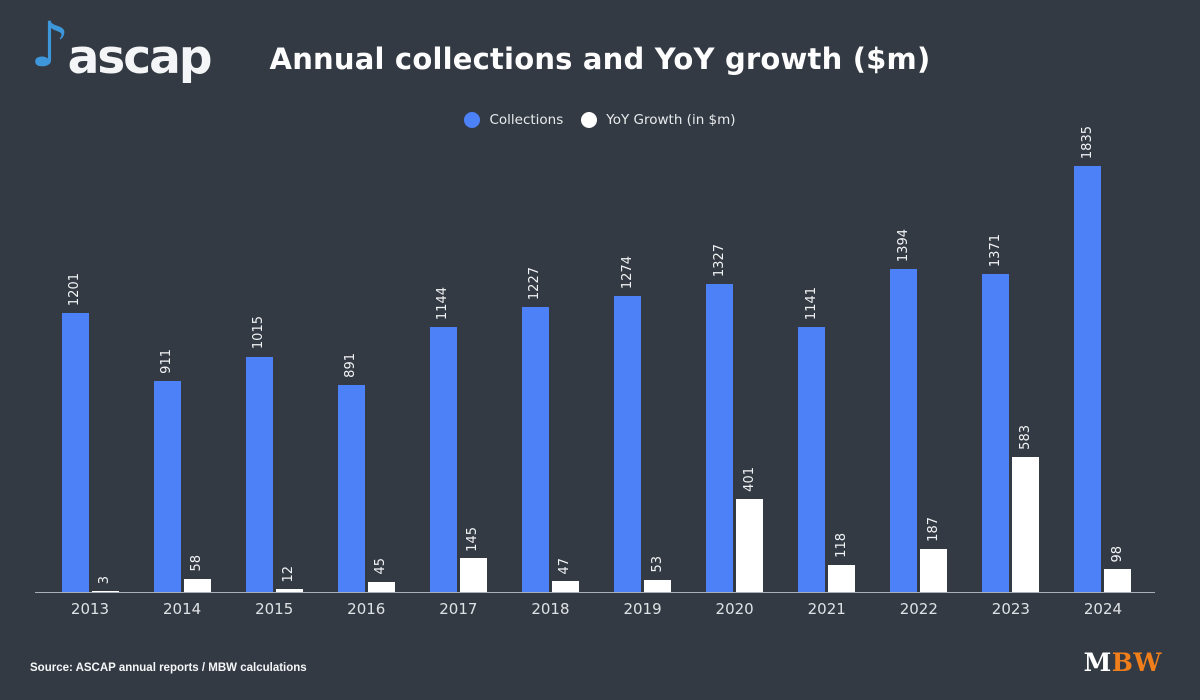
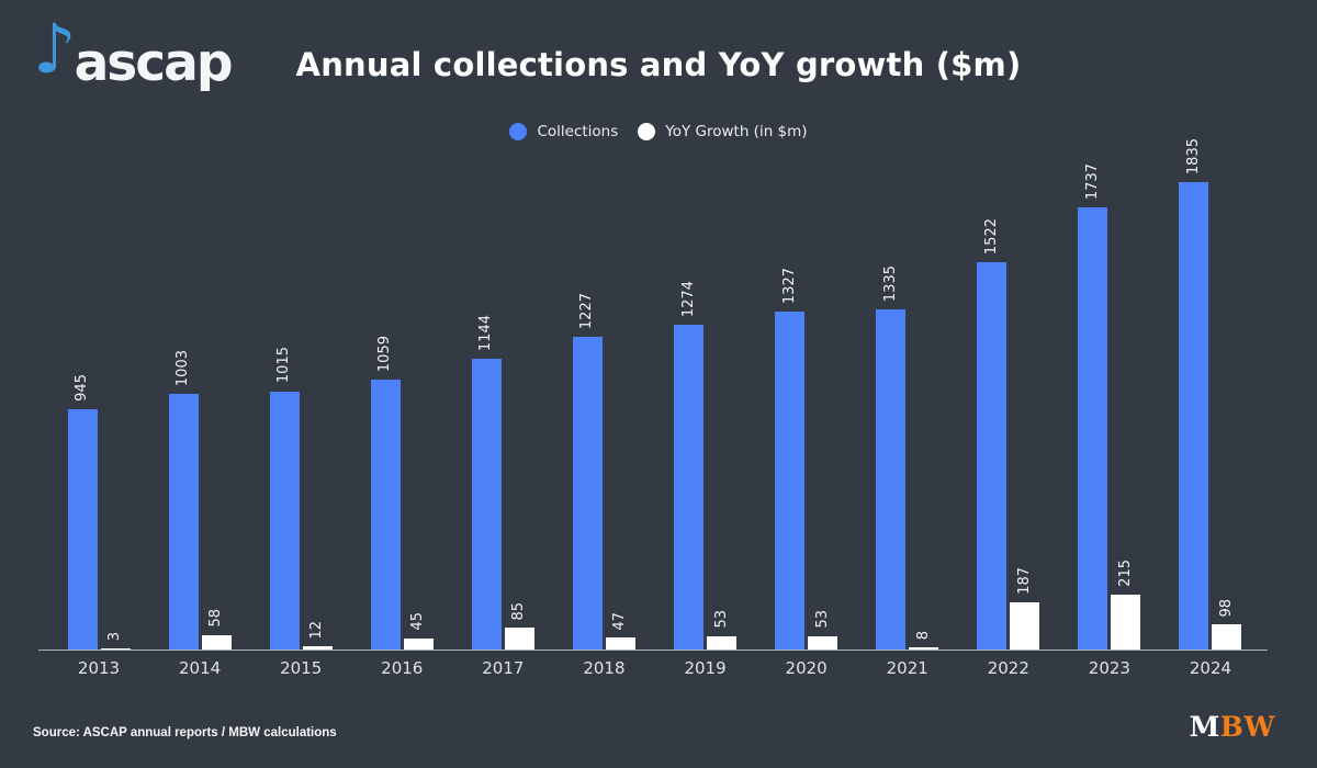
Collections/2013: 1201 -> 945
Collections/2014: 911 -> 1003
Collections/2016: 891 -> 1059
YoY Growth (in $m)/2017: 145 -> 85
YoY Growth (in $m)/2020: 401 -> 53
Collections/2021: 1141 -> 1335
YoY Growth (in $m)/2021: 118 -> 8
Collections/2022: 1394 -> 1522
Collections/2023: 1371 -> 1737
YoY Growth (in $m)/2023: 583 -> 215
